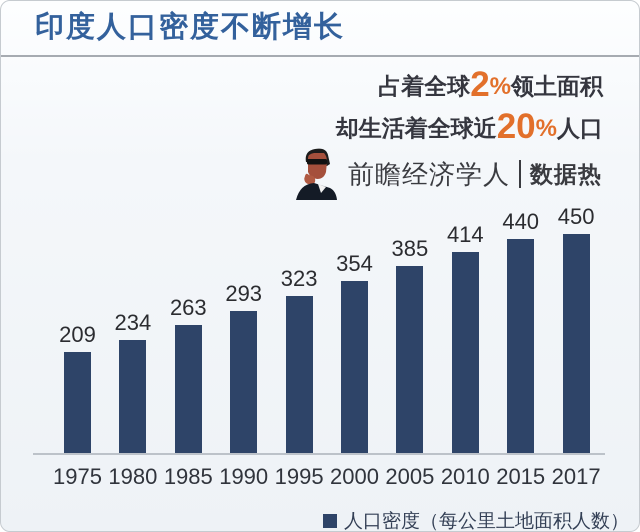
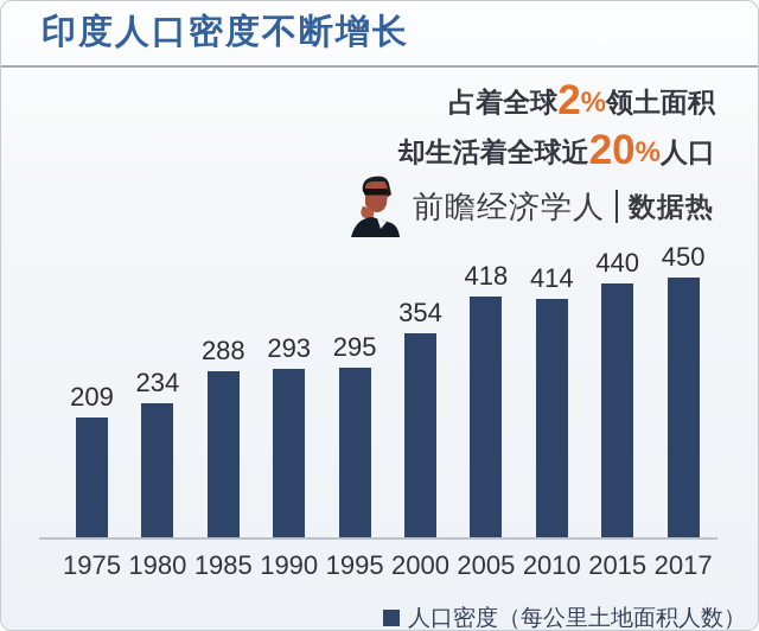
1985: 263 -> 288
1995: 323 -> 295
2005: 385 -> 418
